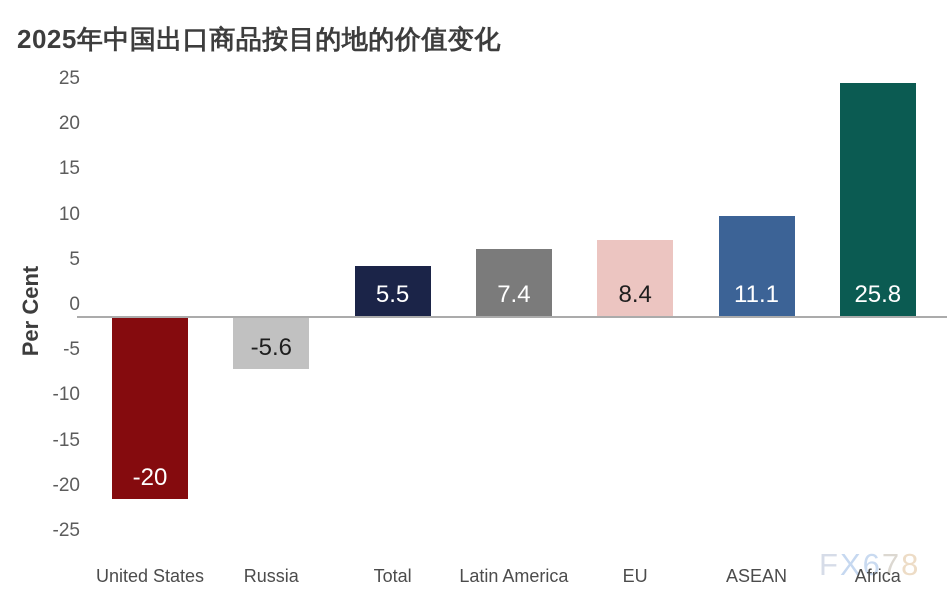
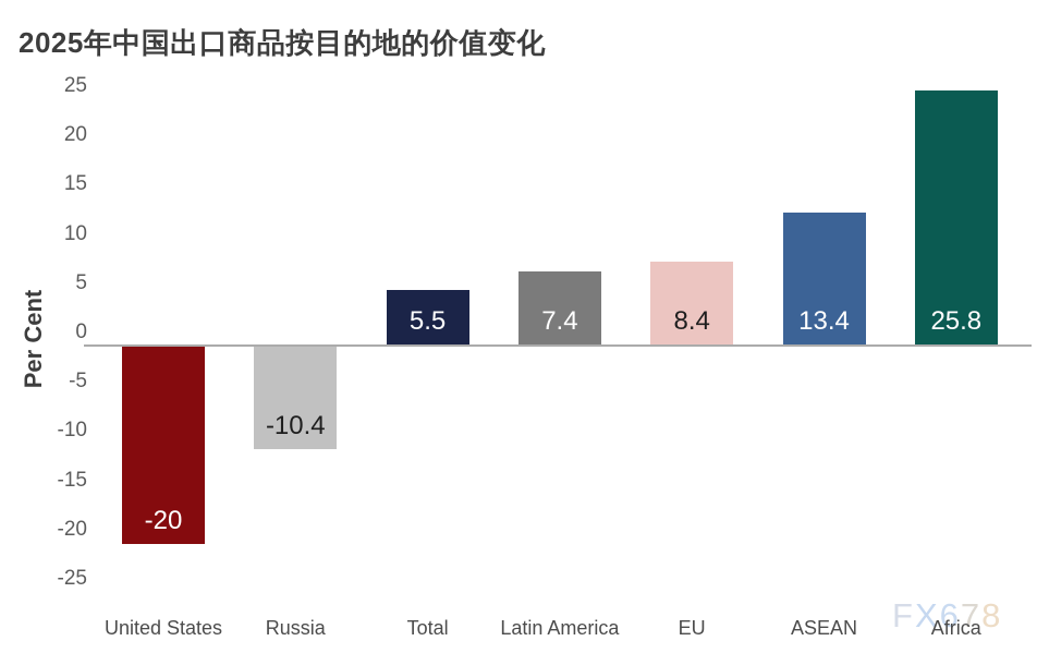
Russia: -5.6 -> -10.4
ASEAN: 11.1 -> 13.4
